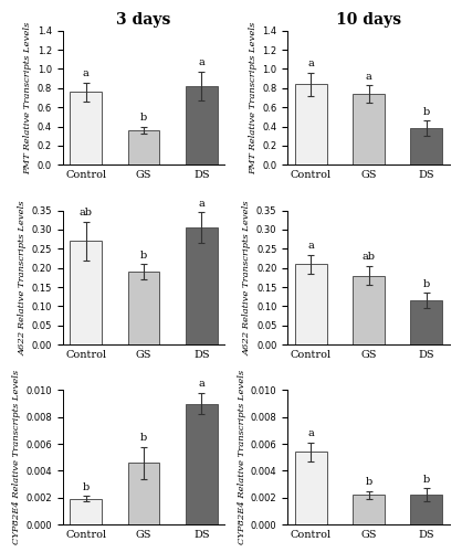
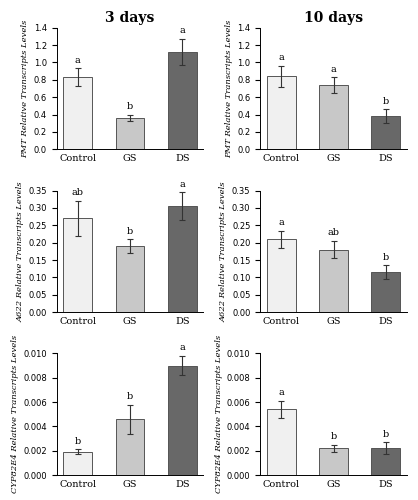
3 days/Control: 0.76 -> 0.83
3 days/DS: 0.82 -> 1.12
